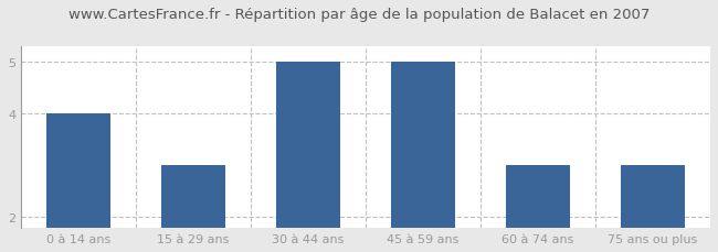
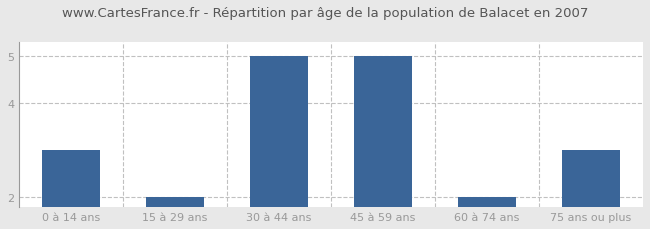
0 à 14 ans: 4 -> 3
15 à 29 ans: 3 -> 2
60 à 74 ans: 3 -> 2
